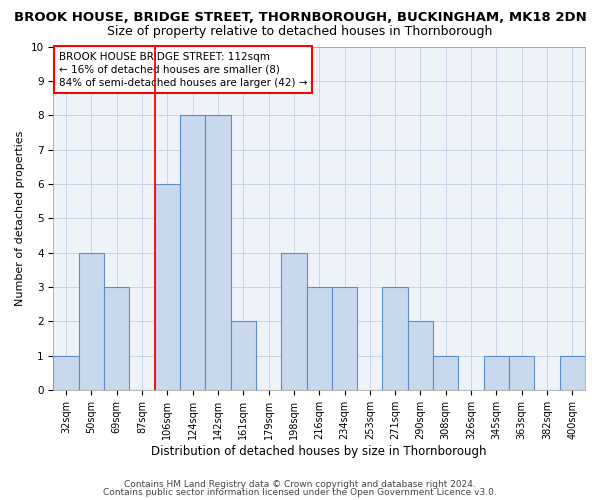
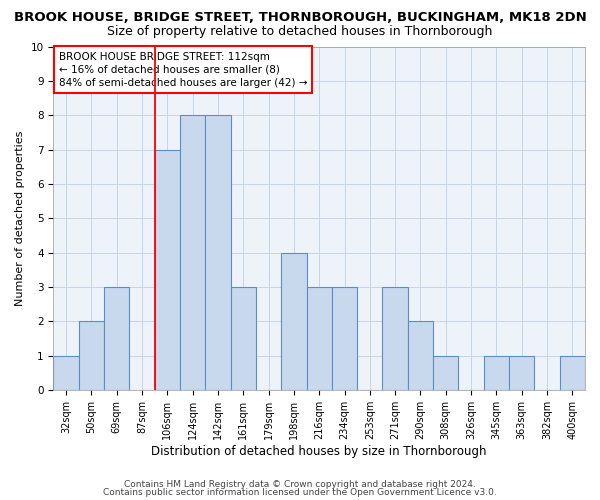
50sqm: 4 -> 2
106sqm: 6 -> 7
161sqm: 2 -> 3
